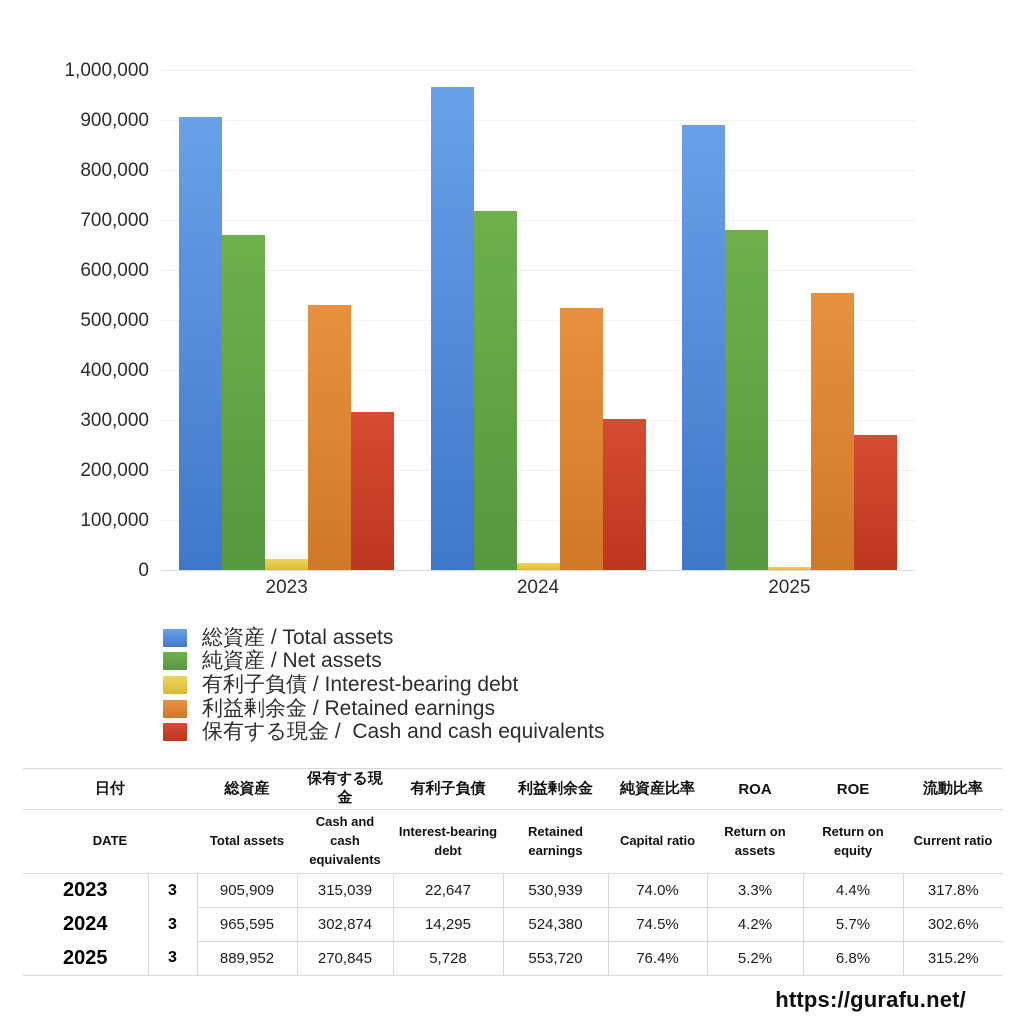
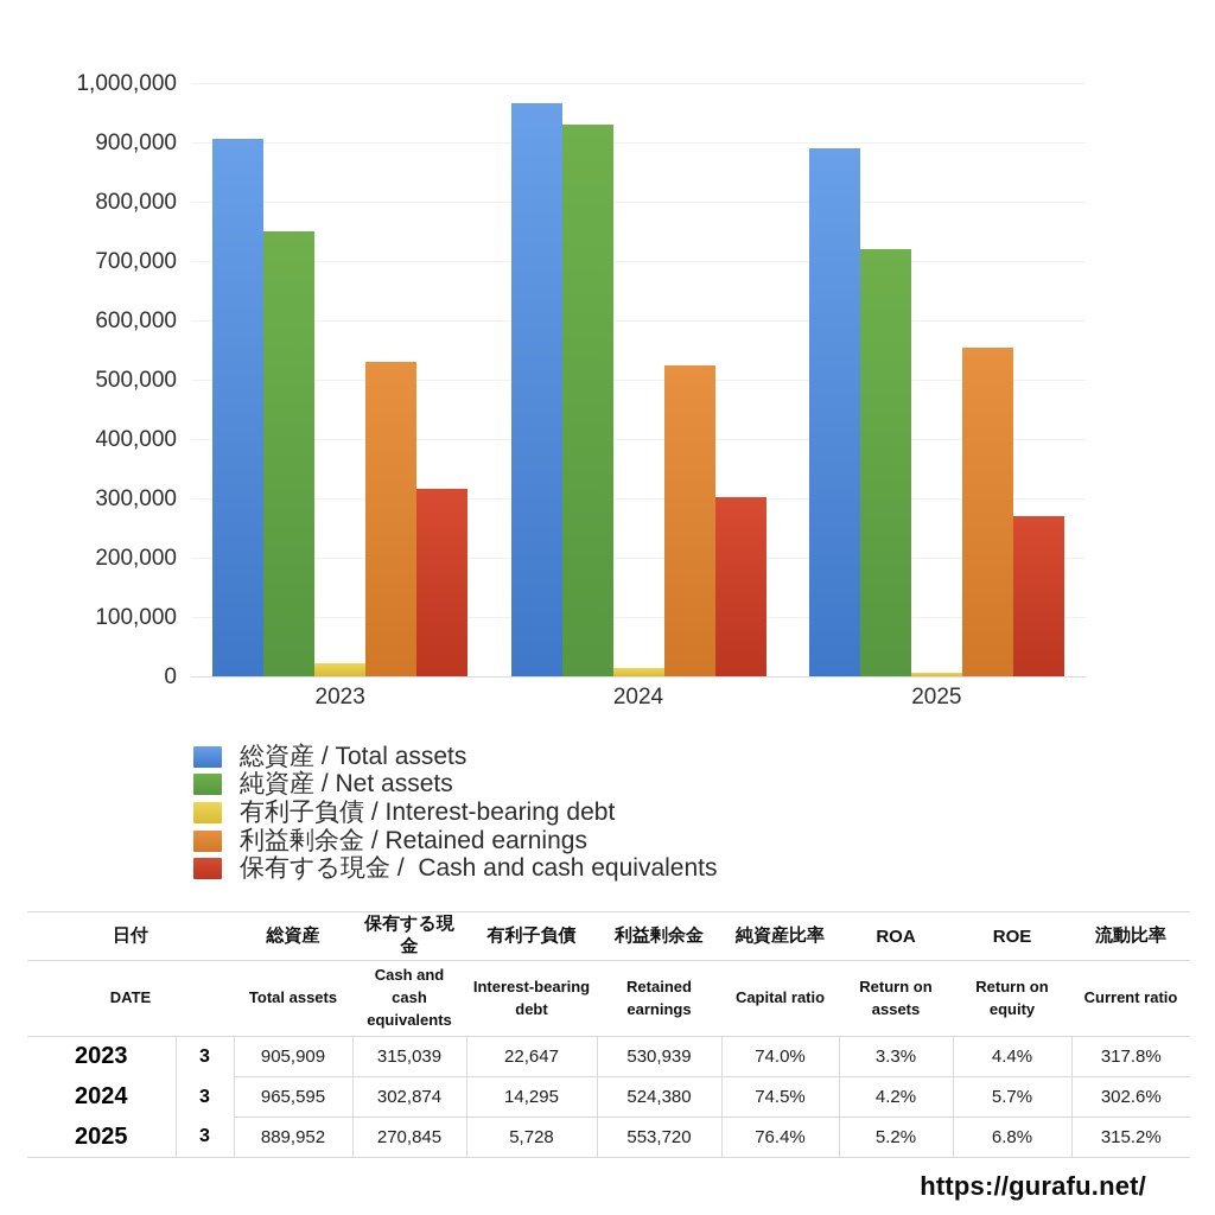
純資産 / Net assets/2023: 670000 -> 750000
純資産 / Net assets/2024: 720000 -> 930000
純資産 / Net assets/2025: 680000 -> 720000
